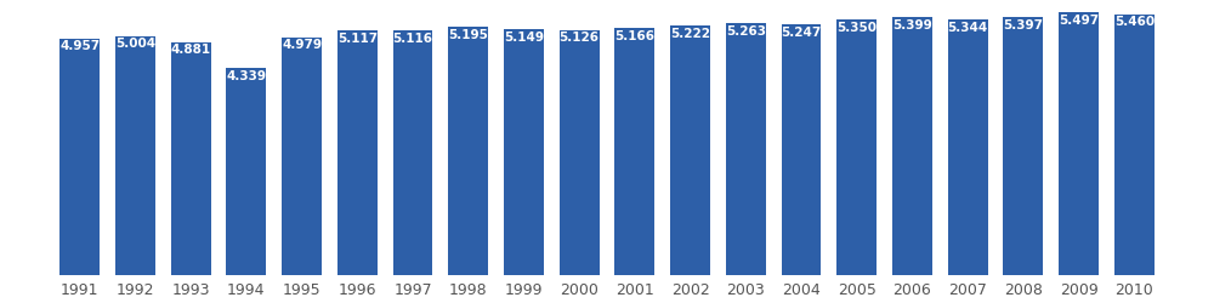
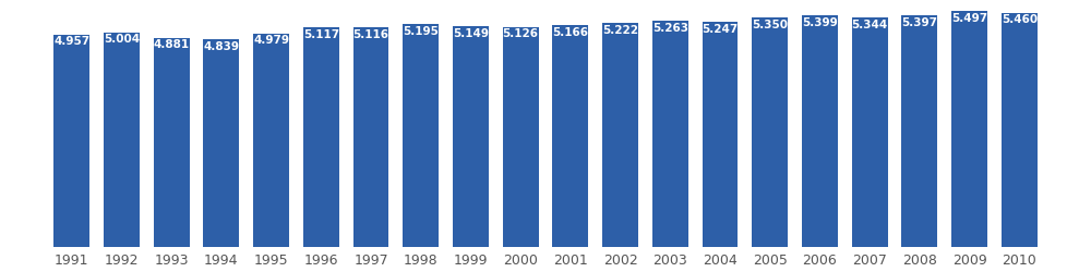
1994: 4.339 -> 4.839
